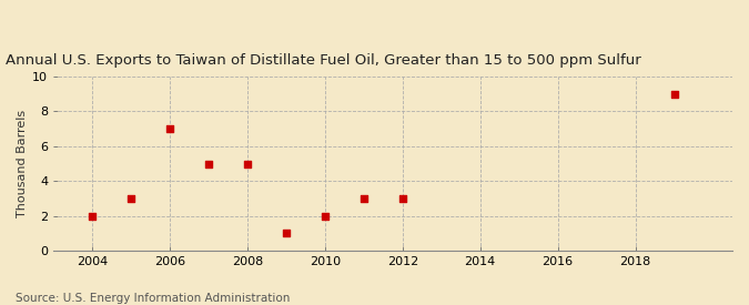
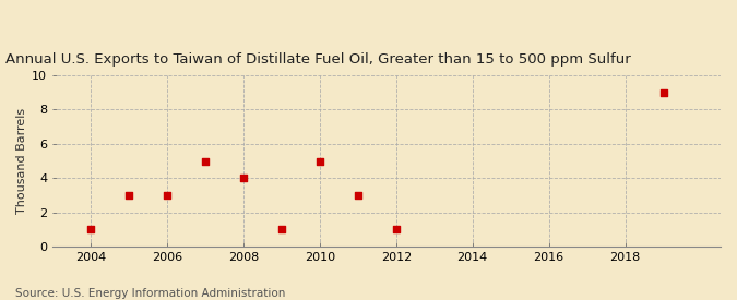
2004: 2 -> 1
2006: 7 -> 3
2008: 5 -> 4
2010: 2 -> 5
2012: 3 -> 1
